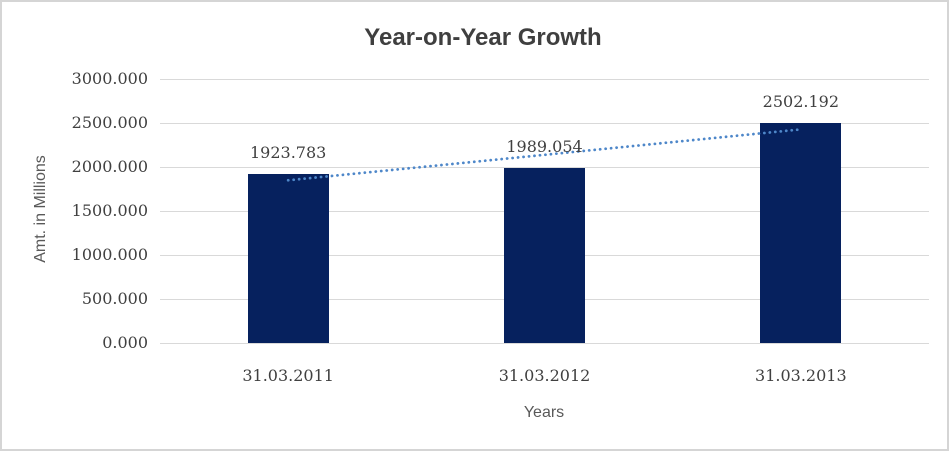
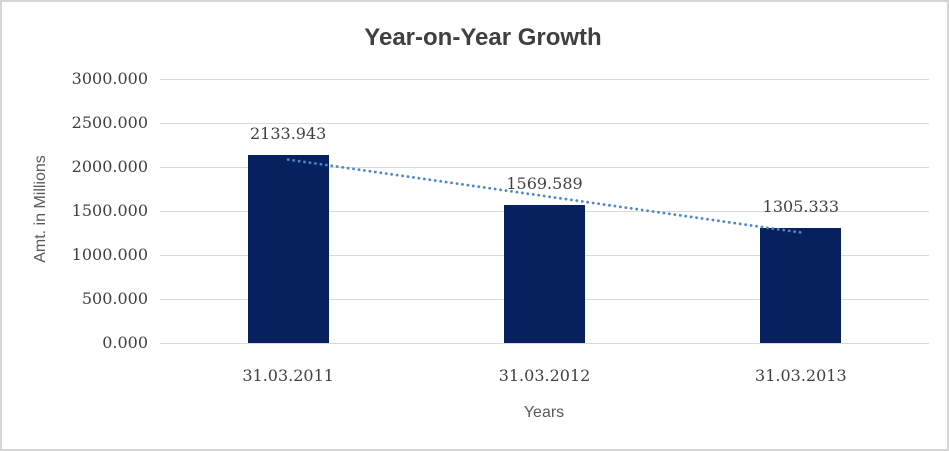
31.03.2011: 1923.783 -> 2133.943
31.03.2012: 1989.054 -> 1569.589
31.03.2013: 2502.192 -> 1305.333
